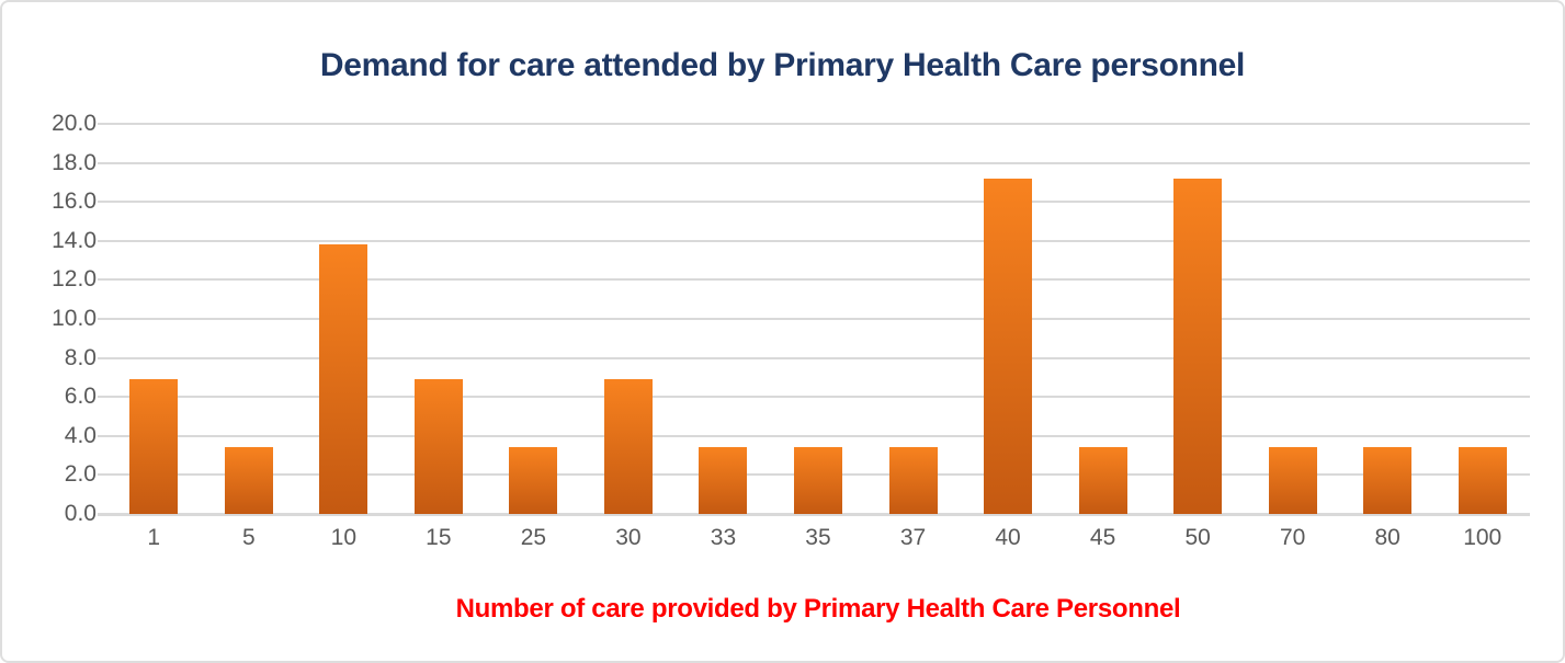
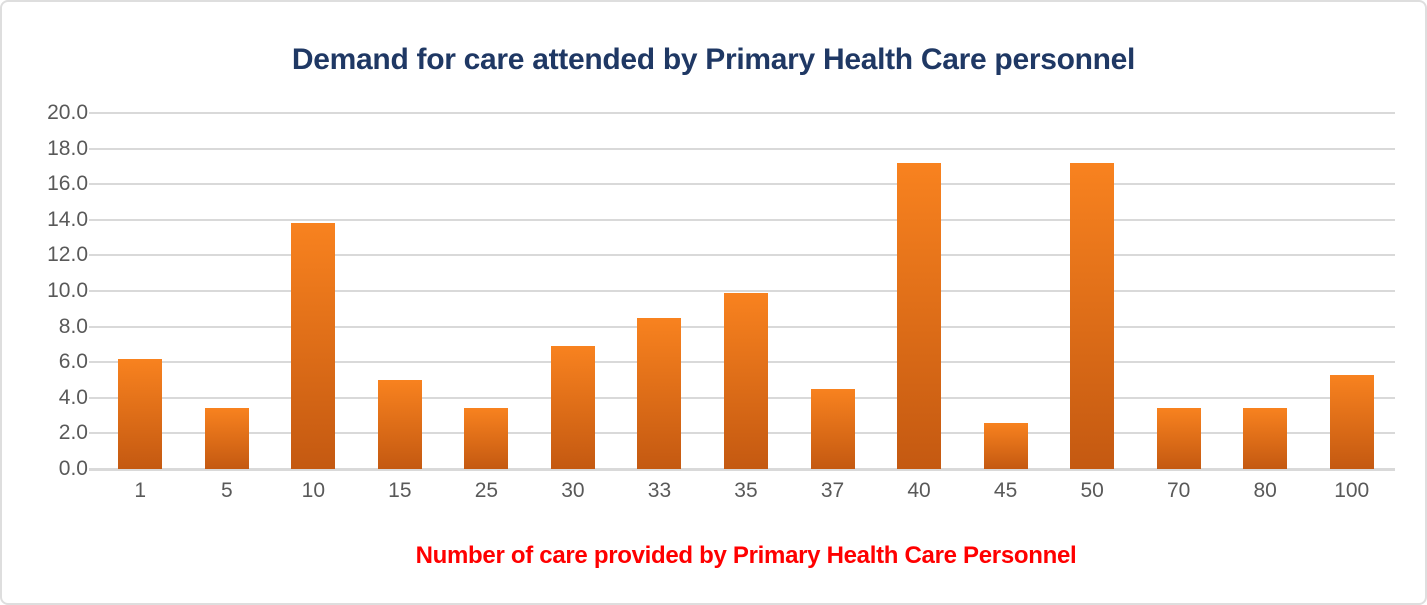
1: 6.9 -> 6.2
15: 6.9 -> 5.0
33: 3.4 -> 8.5
35: 3.4 -> 9.9
37: 3.4 -> 4.5
45: 3.4 -> 2.6
100: 3.4 -> 5.3
